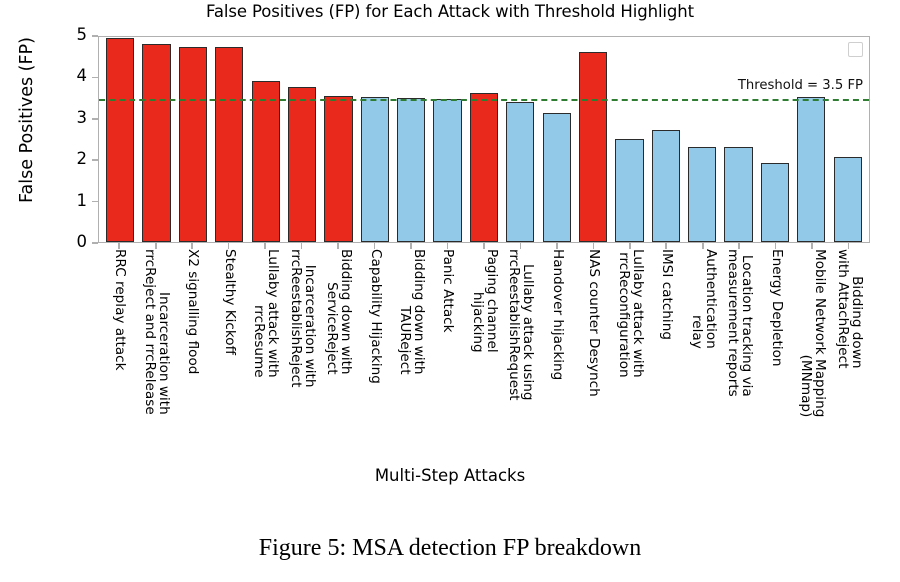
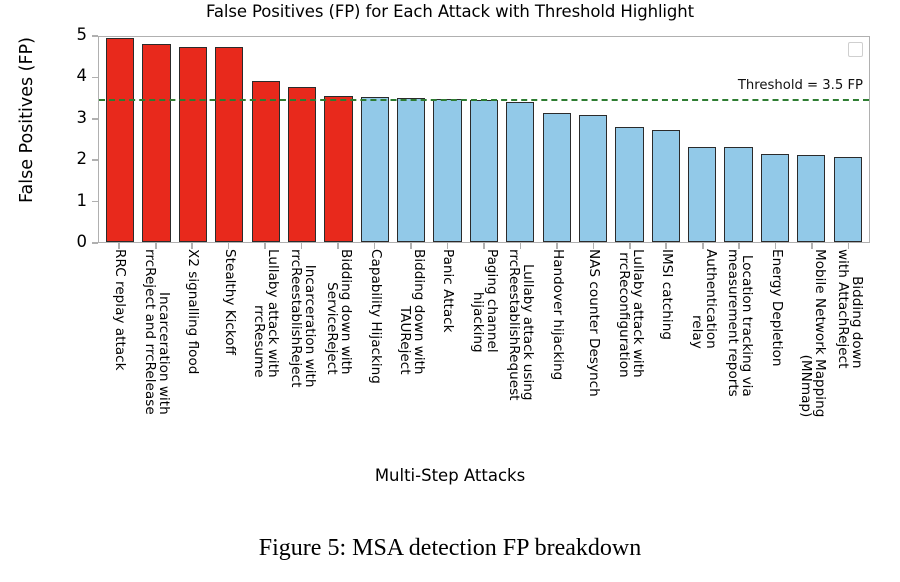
Paging channel hijacking: 3.6 -> 3.4
NAS counter Desynch: 4.6 -> 3.1
Lullaby attack with rrcReconfiguration: 2.5 -> 2.8
Energy Depletion: 1.9 -> 2.1
Mobile Network Mapping (MNmap): 3.5 -> 2.1
